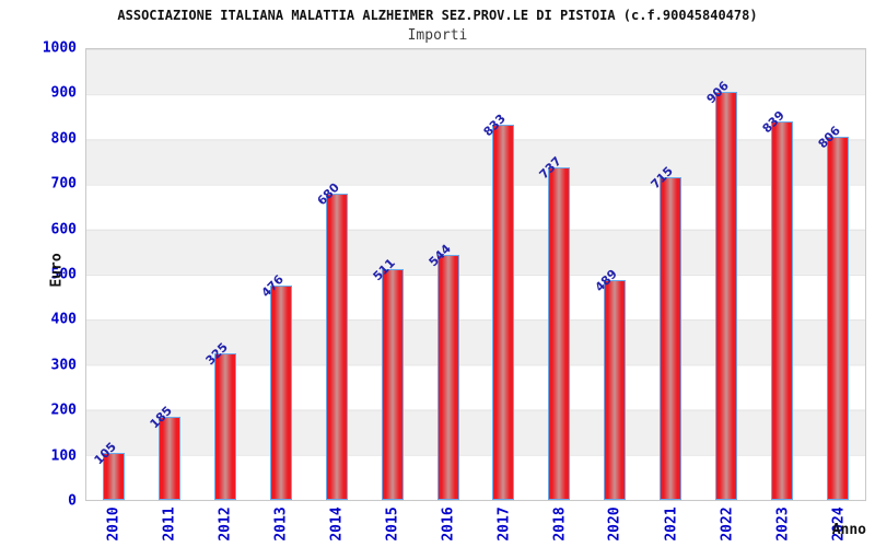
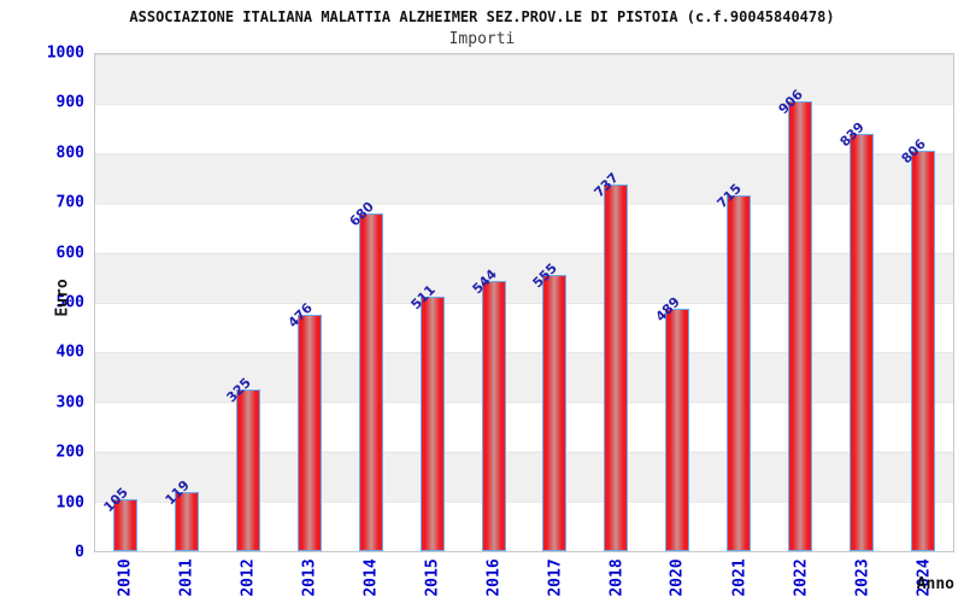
2011: 185 -> 119
2017: 833 -> 555
